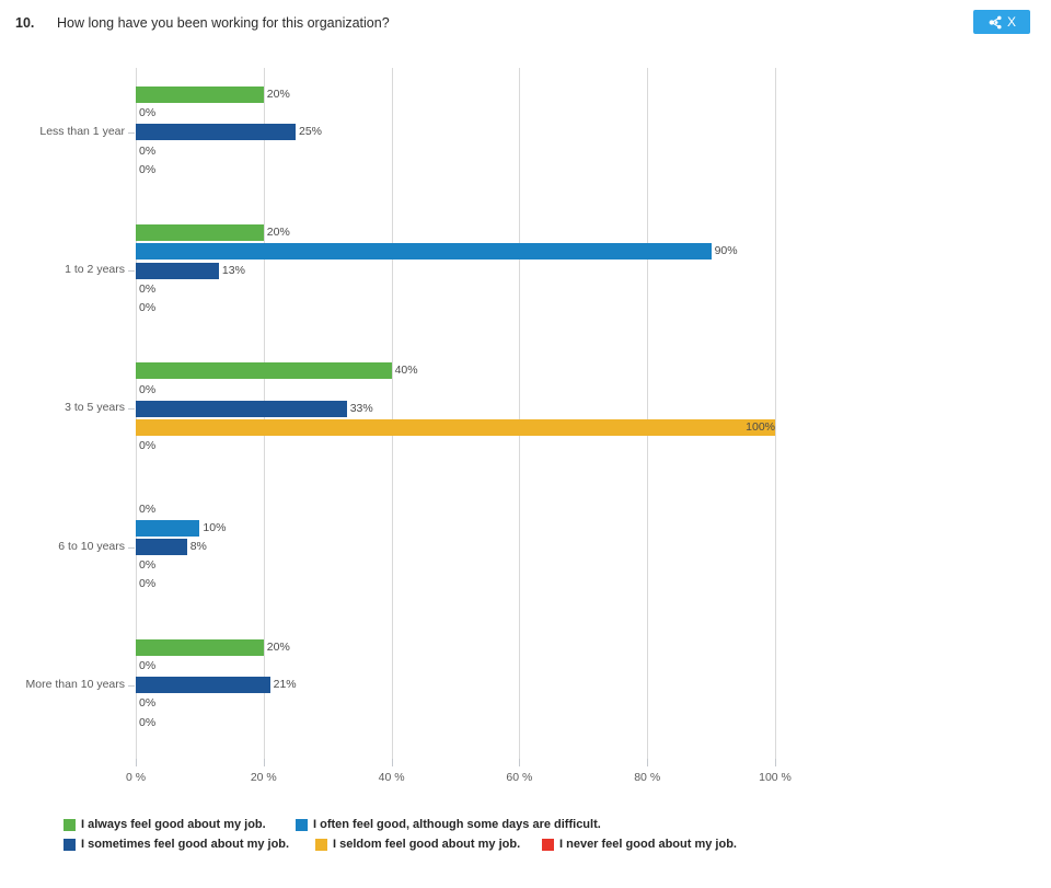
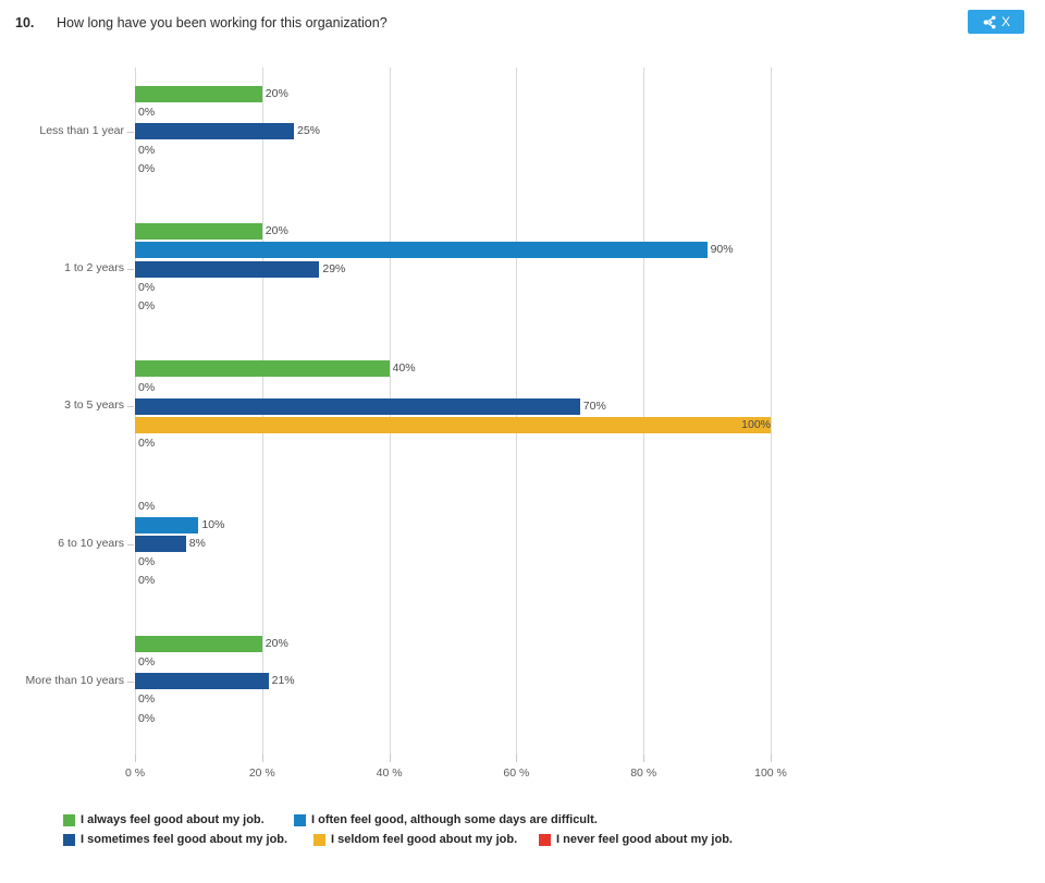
I sometimes feel good about my job./1 to 2 years: 13% -> 29%
I sometimes feel good about my job./3 to 5 years: 33% -> 70%
